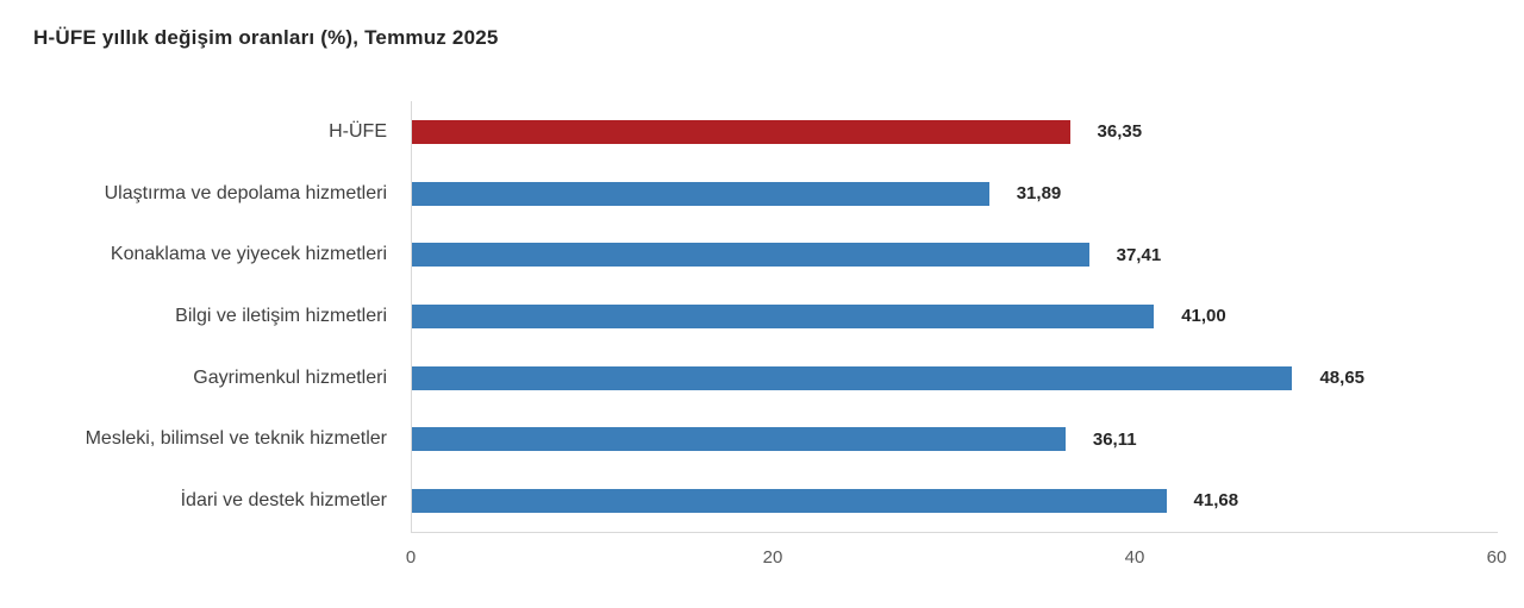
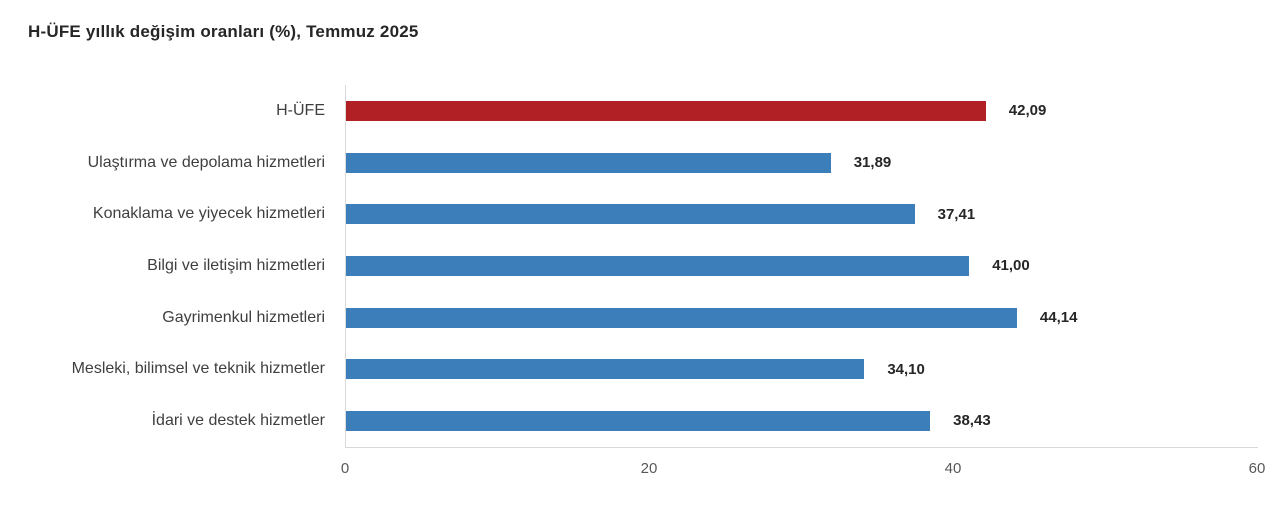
H-ÜFE: 36,35 -> 42,09
Gayrimenkul hizmetleri: 48,65 -> 44,14
Mesleki, bilimsel ve teknik hizmetler: 36,11 -> 34,10
İdari ve destek hizmetler: 41,68 -> 38,43
